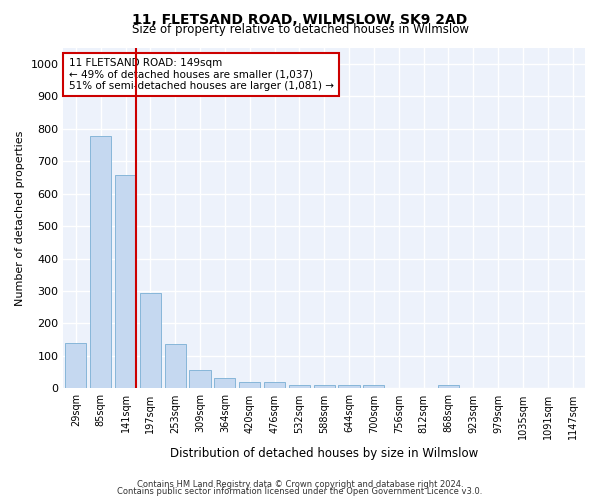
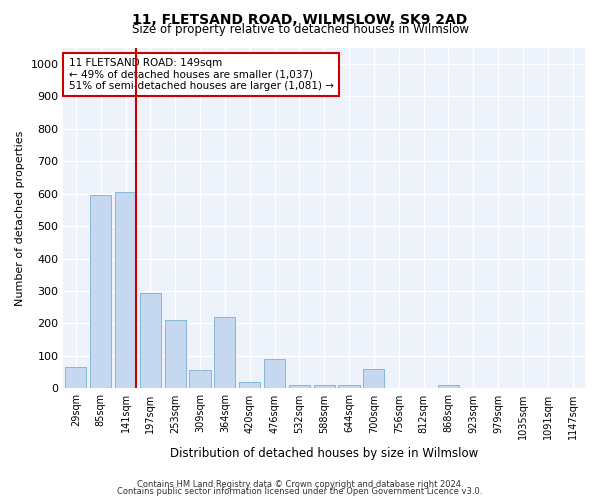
29sqm: 140 -> 65
85sqm: 778 -> 595
141sqm: 658 -> 605
253sqm: 138 -> 210
364sqm: 33 -> 220
476sqm: 20 -> 90
700sqm: 10 -> 60
